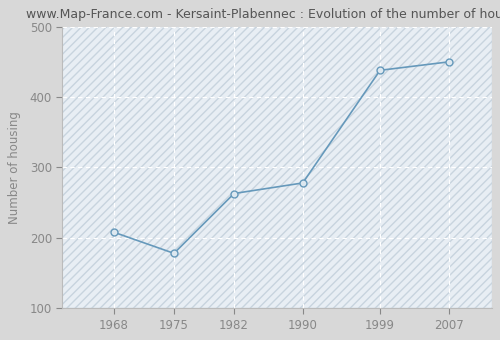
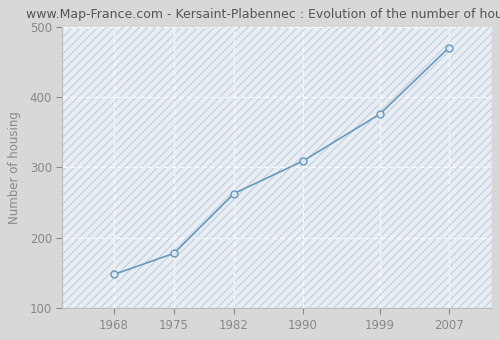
1968: 208 -> 148
1990: 278 -> 309
1999: 438 -> 376
2007: 450 -> 470
